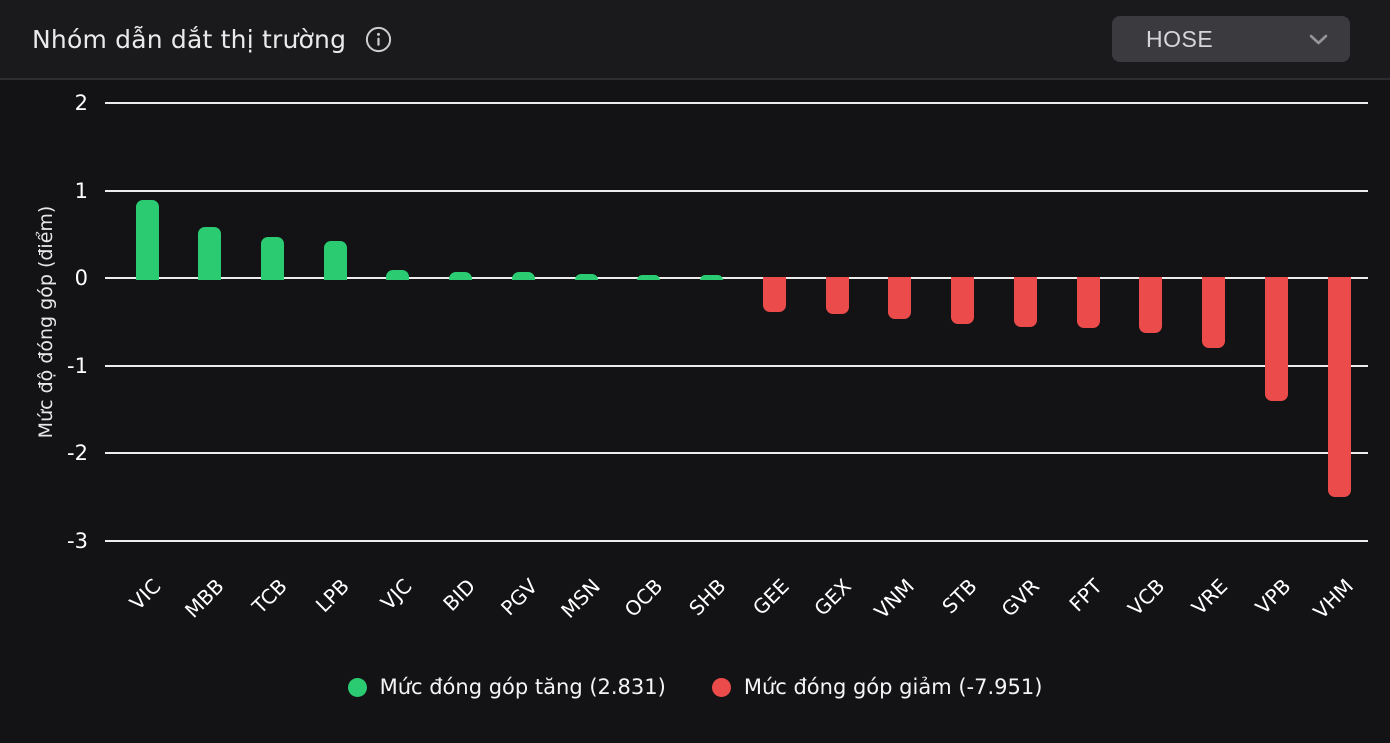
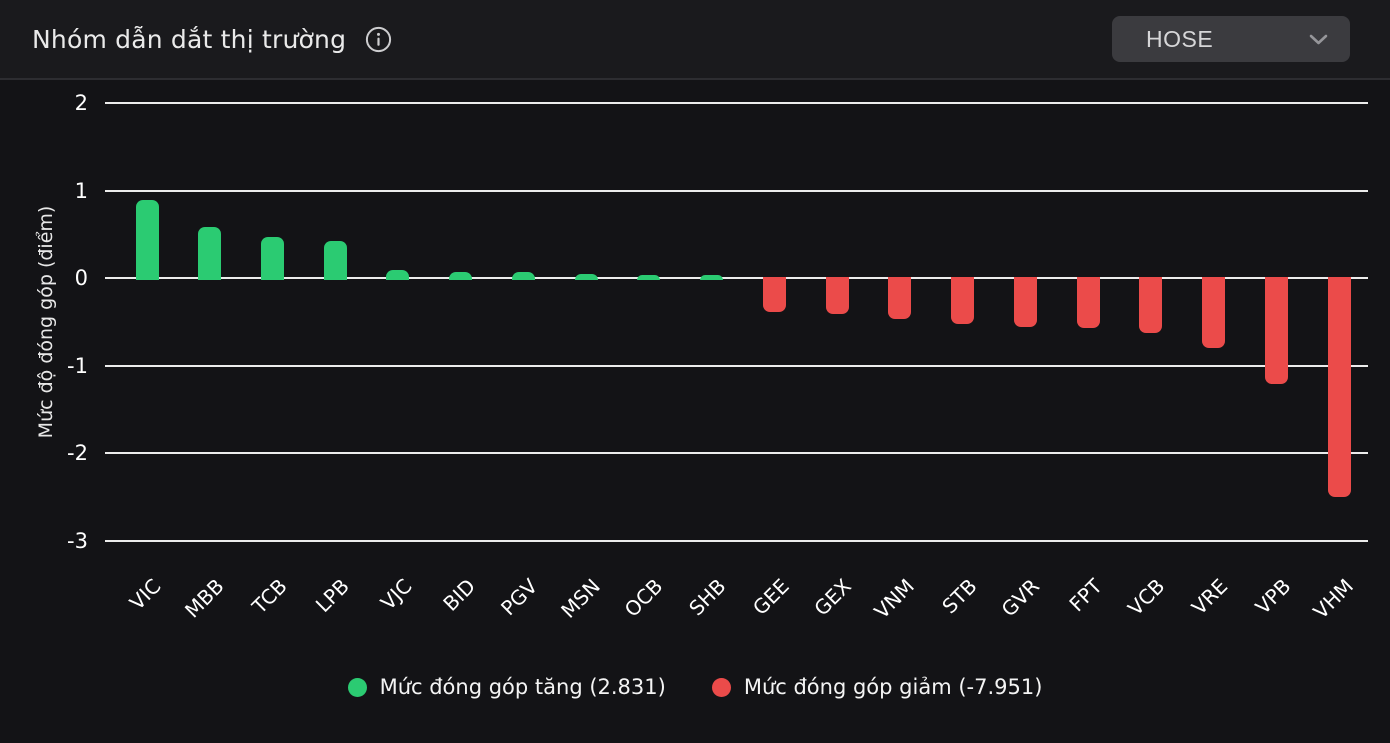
VPB: -1.4 -> -1.2
